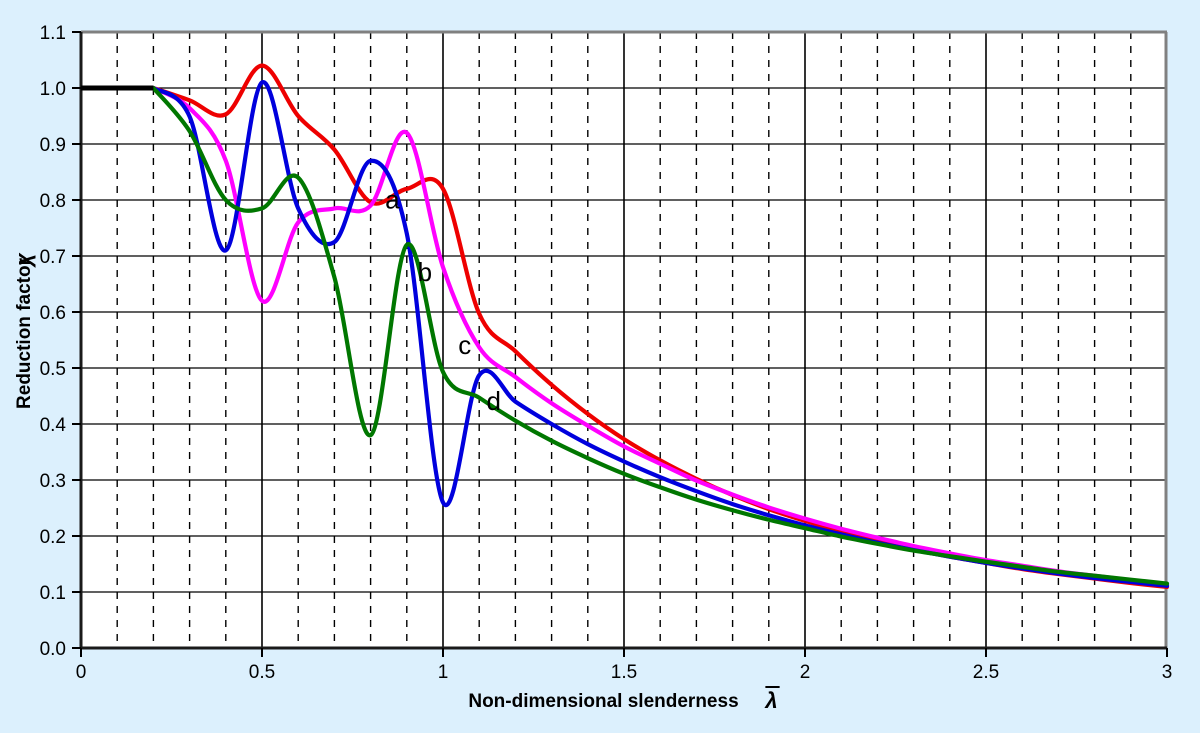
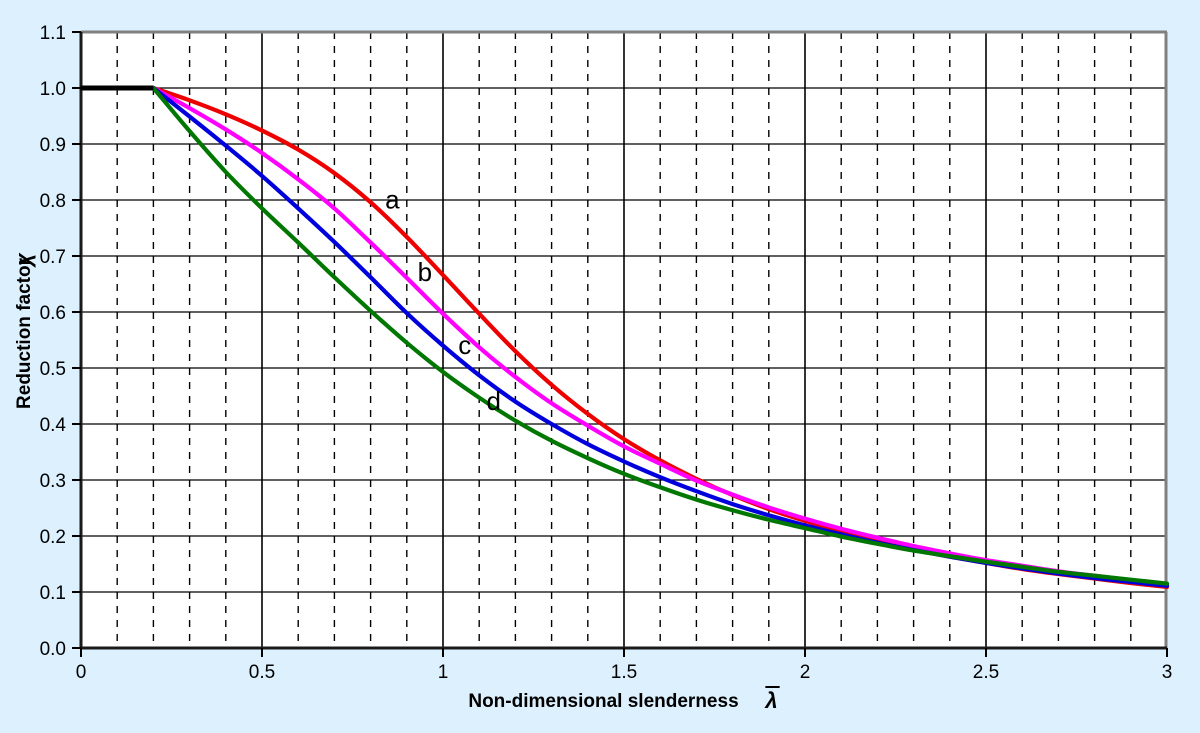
b/0.4: 0.87 -> 0.93
c/0.4: 0.71 -> 0.90
d/0.4: 0.80 -> 0.85
a/0.5: 1.04 -> 0.92
b/0.5: 0.62 -> 0.88
c/0.5: 1.01 -> 0.84
a/0.6: 0.95 -> 0.89
b/0.6: 0.76 -> 0.84
d/0.6: 0.84 -> 0.72
a/0.7: 0.89 -> 0.85
b/0.8: 0.79 -> 0.72
c/0.8: 0.87 -> 0.66
d/0.8: 0.38 -> 0.60
a/0.9: 0.82 -> 0.73
b/0.9: 0.92 -> 0.66
c/0.9: 0.74 -> 0.60
d/0.9: 0.72 -> 0.55
a/1.0: 0.82 -> 0.67
b/1.0: 0.68 -> 0.60
c/1.0: 0.26 -> 0.54
